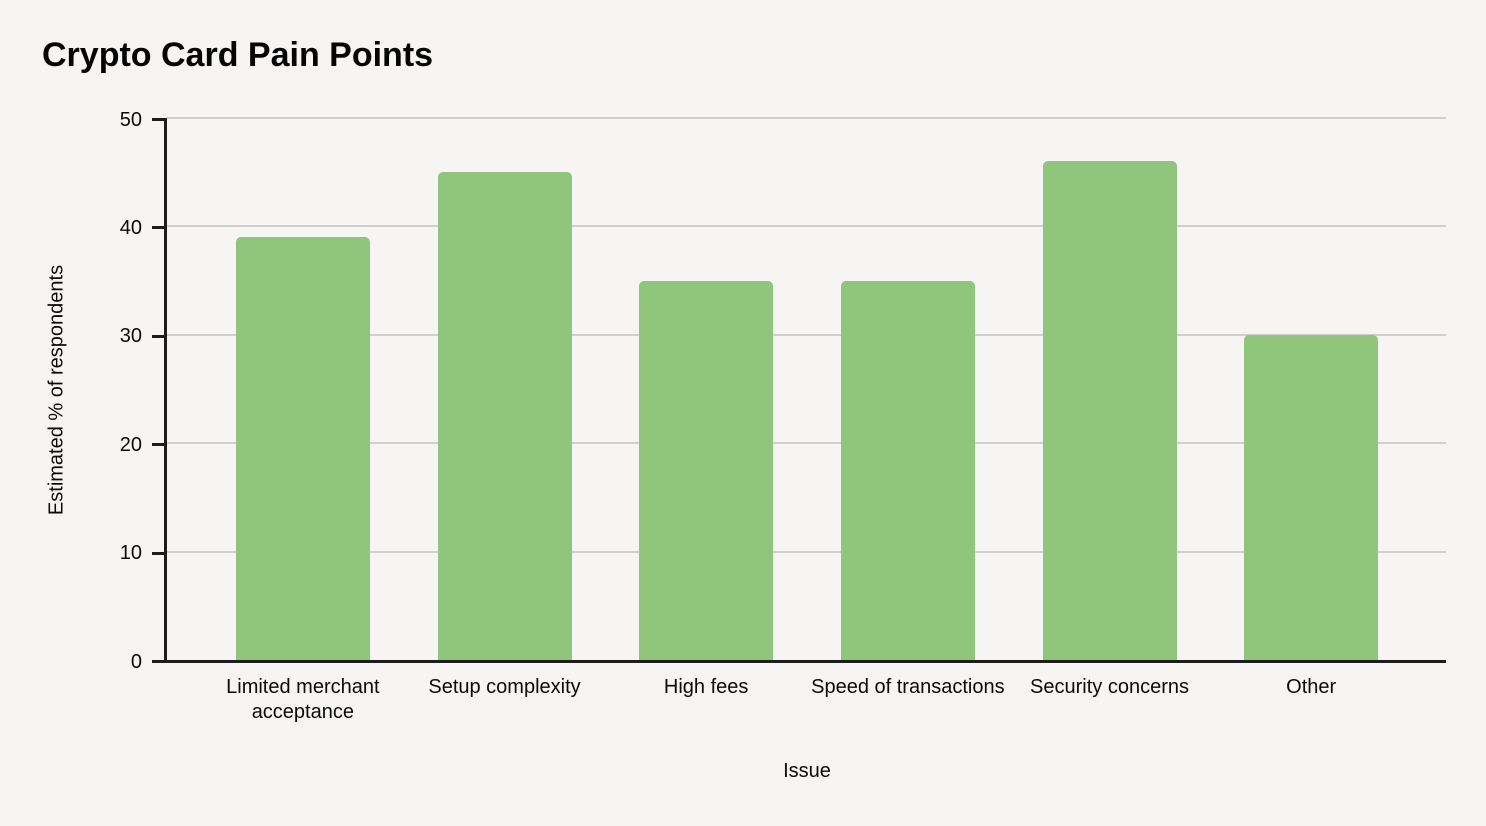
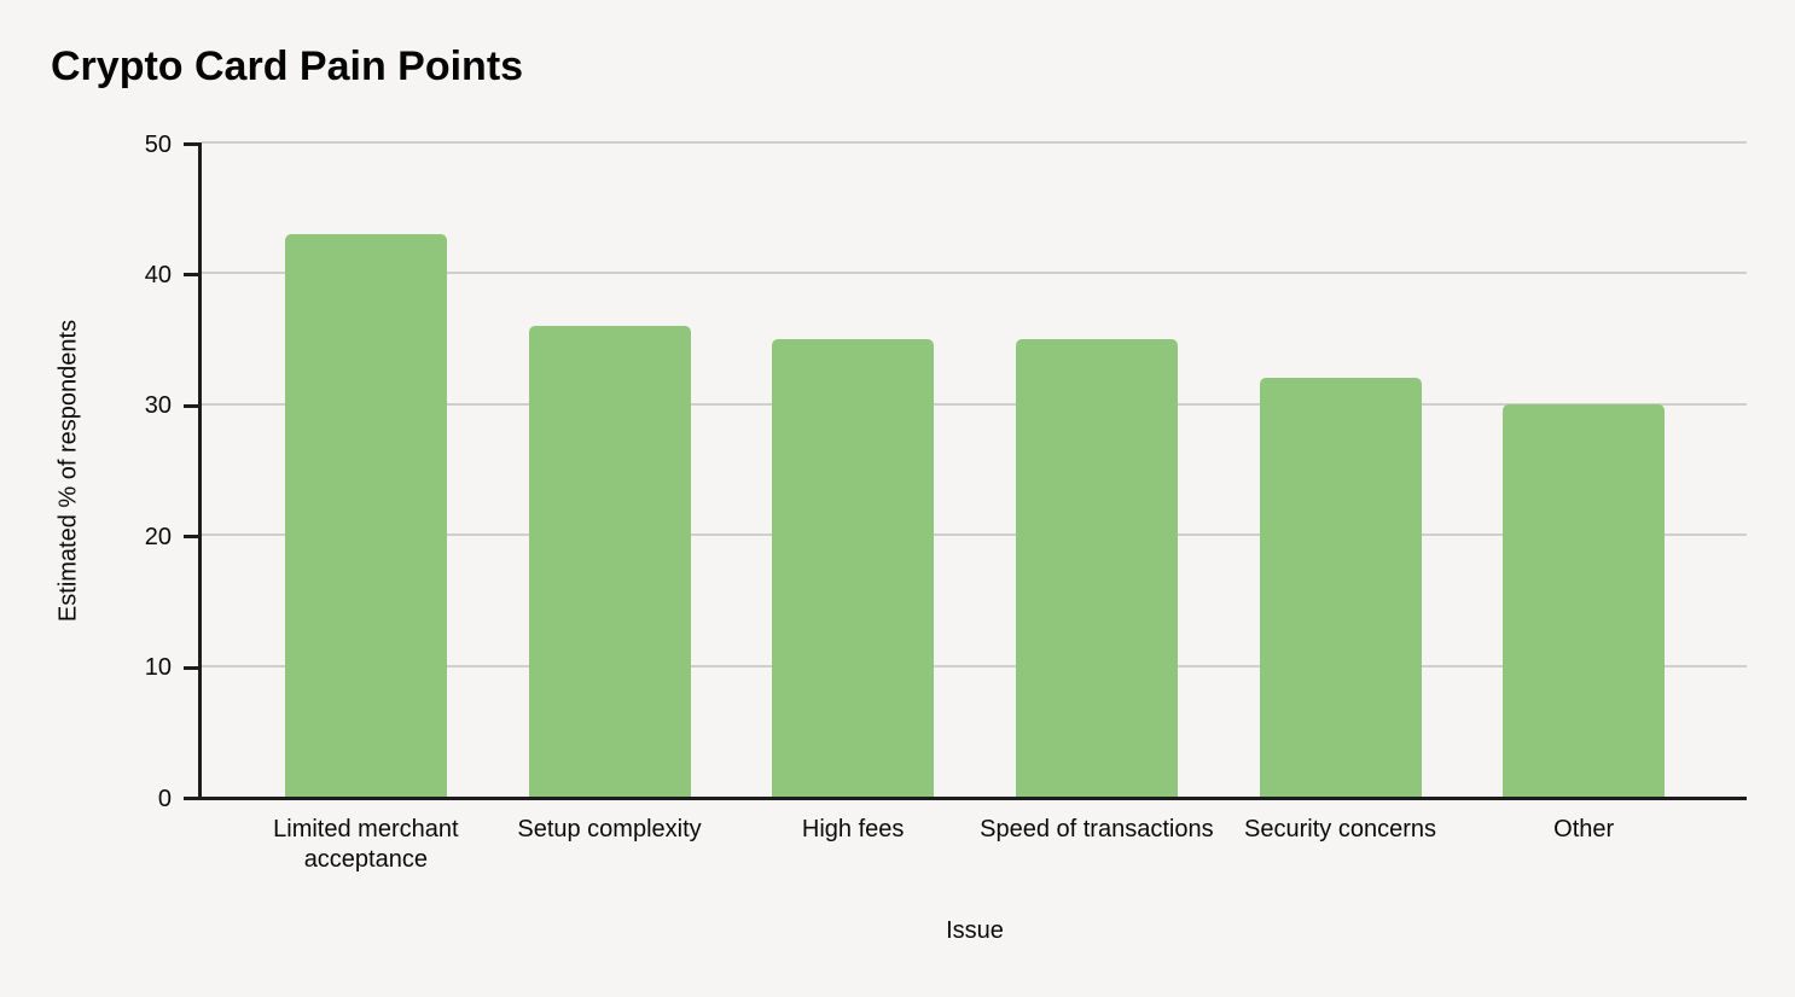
Limited merchant acceptance: 39 -> 43
Setup complexity: 45 -> 36
Security concerns: 46 -> 32
